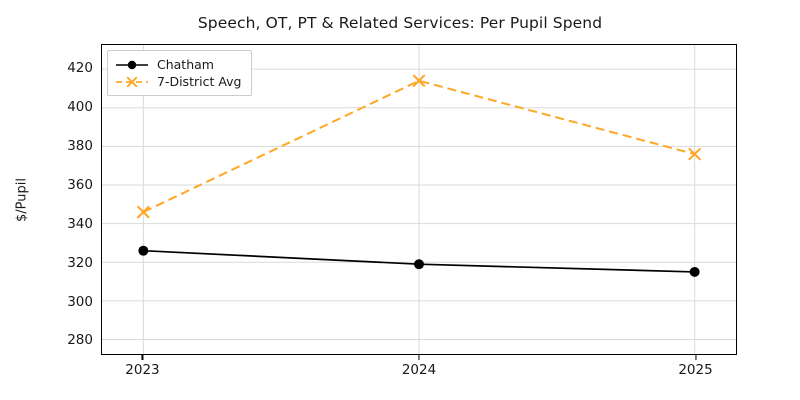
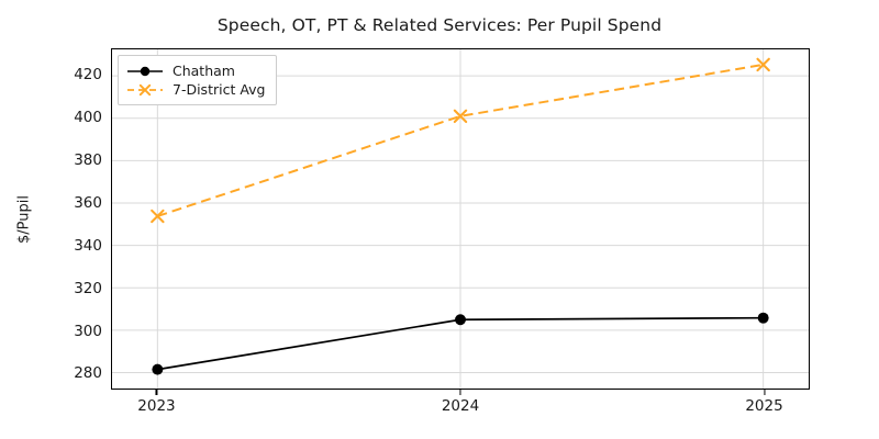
Chatham/2023: 326 -> 282
7-District Avg/2023: 346 -> 354
Chatham/2024: 319 -> 305
7-District Avg/2024: 414 -> 401
Chatham/2025: 315 -> 306
7-District Avg/2025: 376 -> 425
